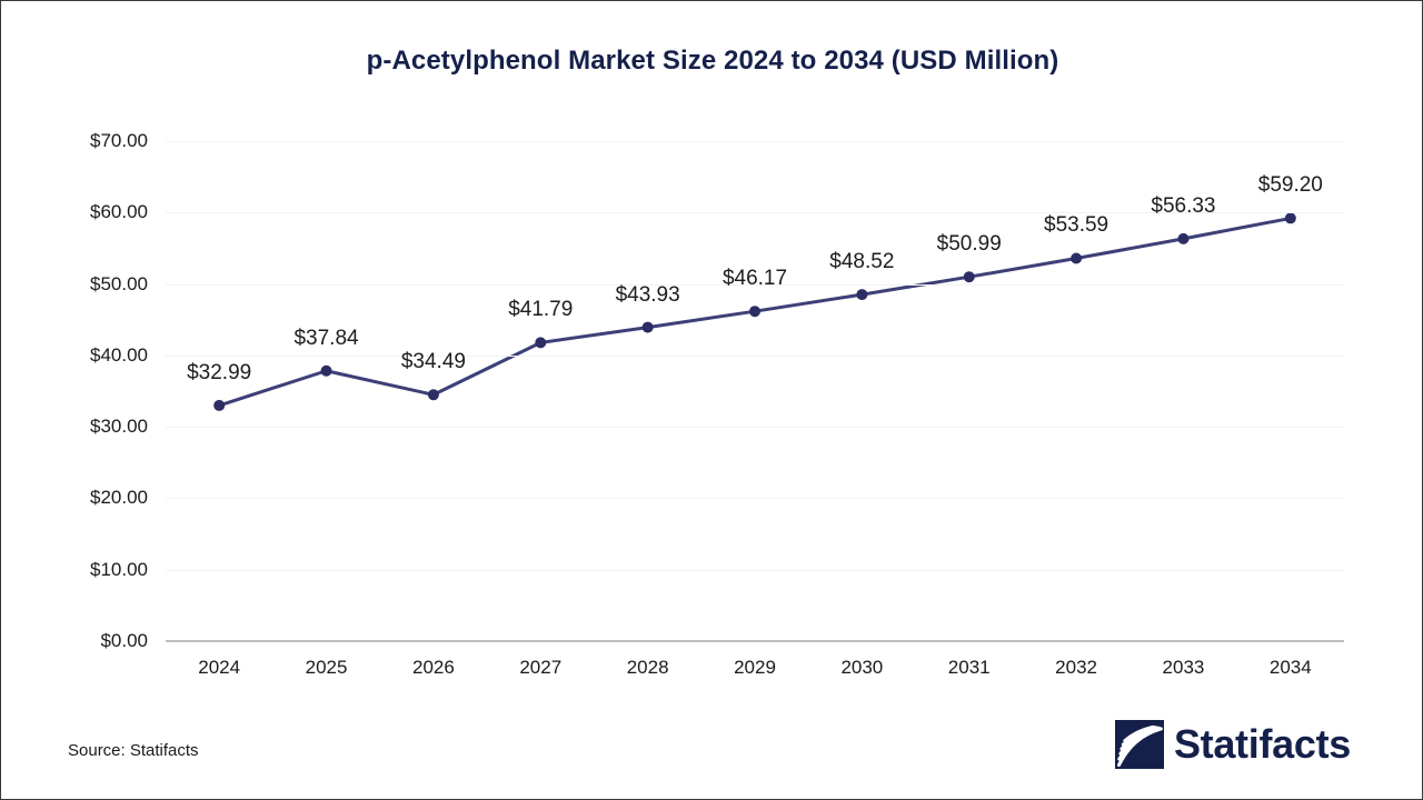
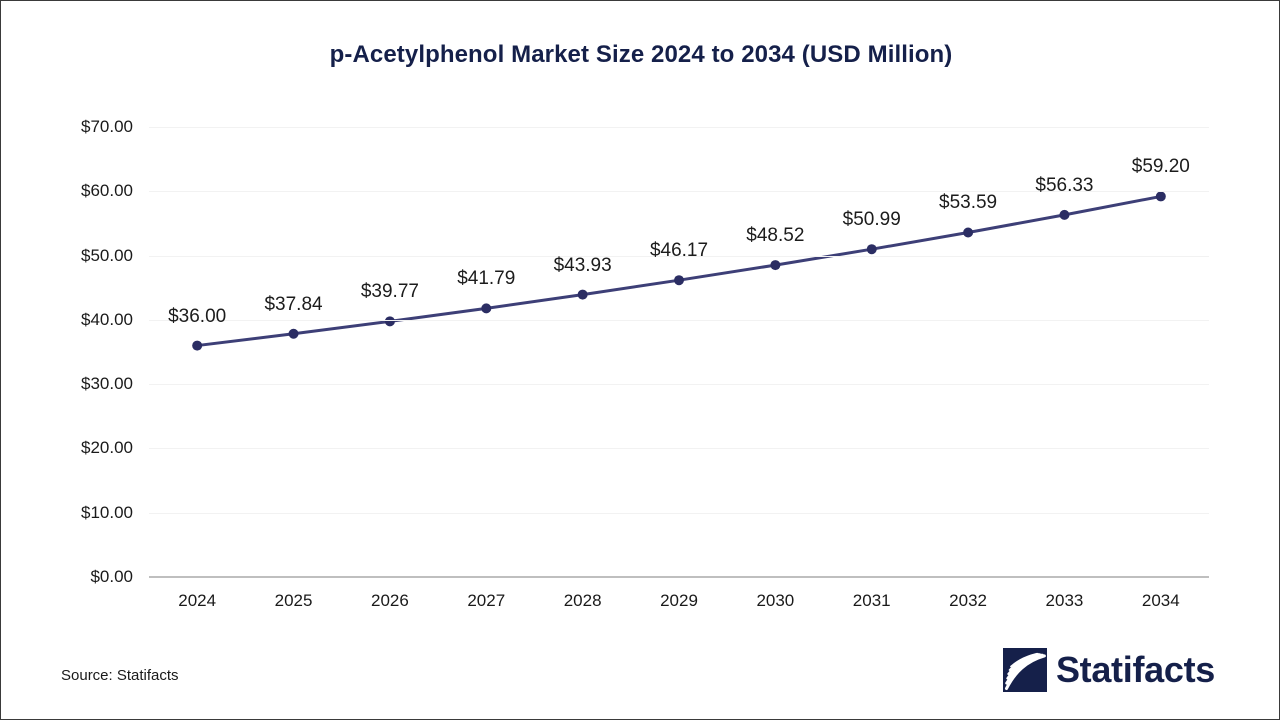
2024: $32.99 -> $36.00
2026: $34.49 -> $39.77
